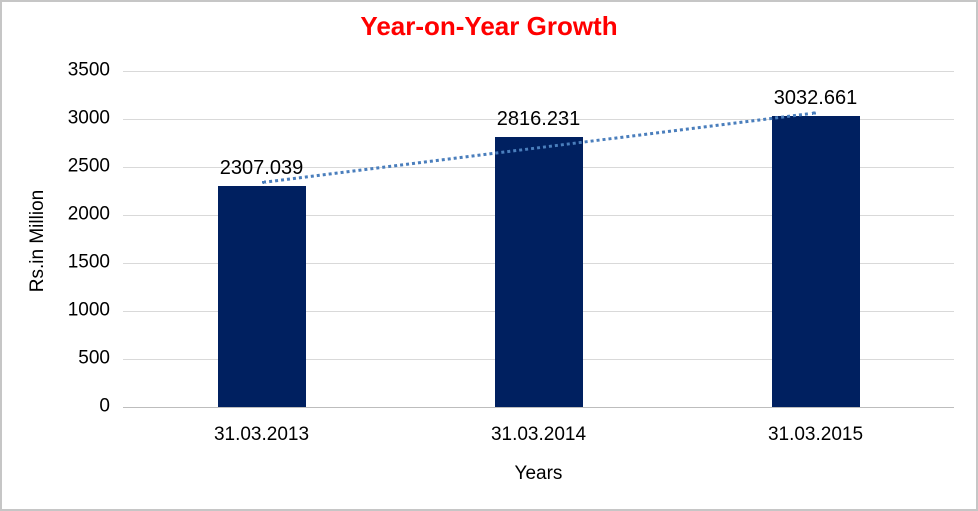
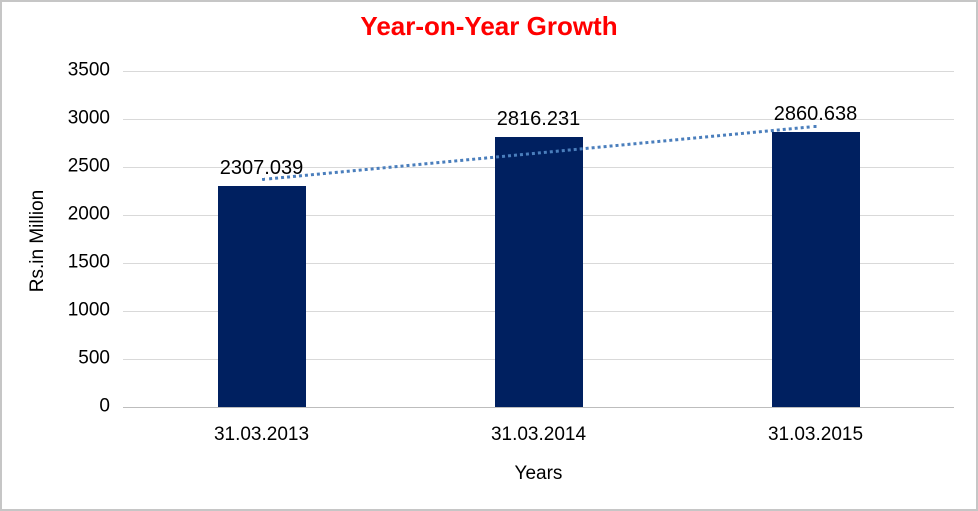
31.03.2015: 3032.661 -> 2860.638
